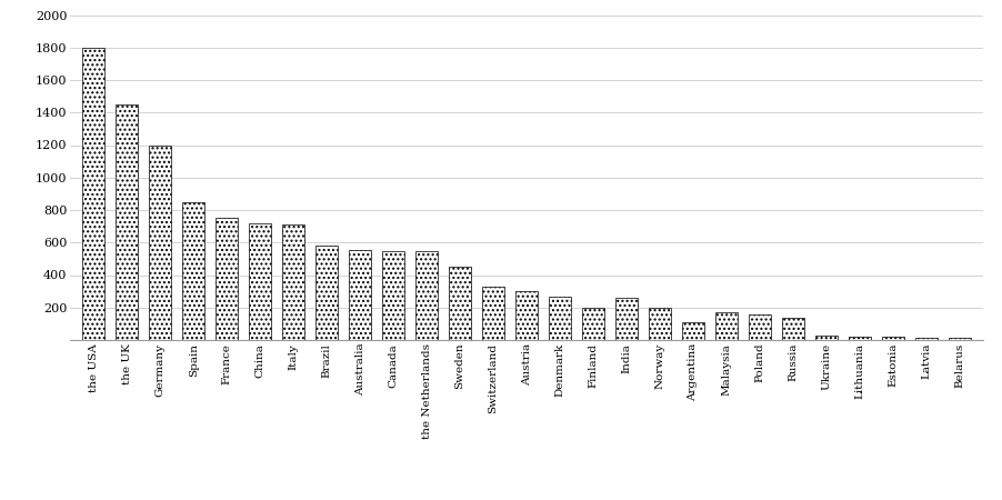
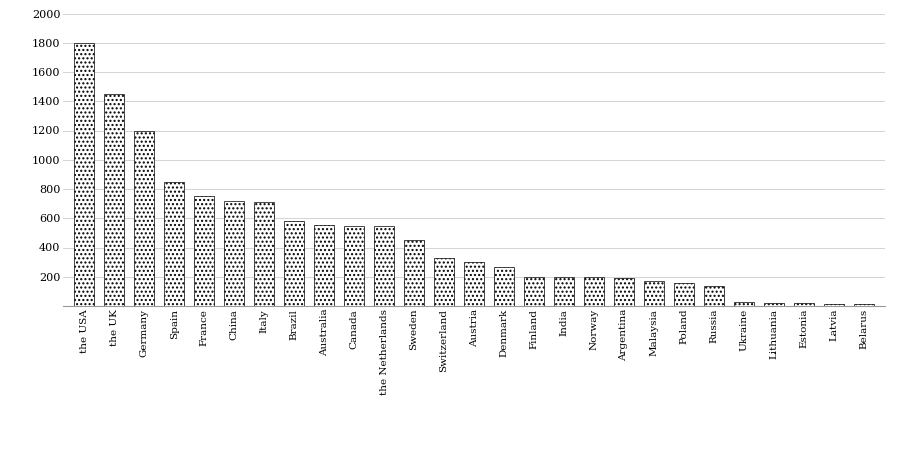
India: 260 -> 200
Argentina: 110 -> 190
